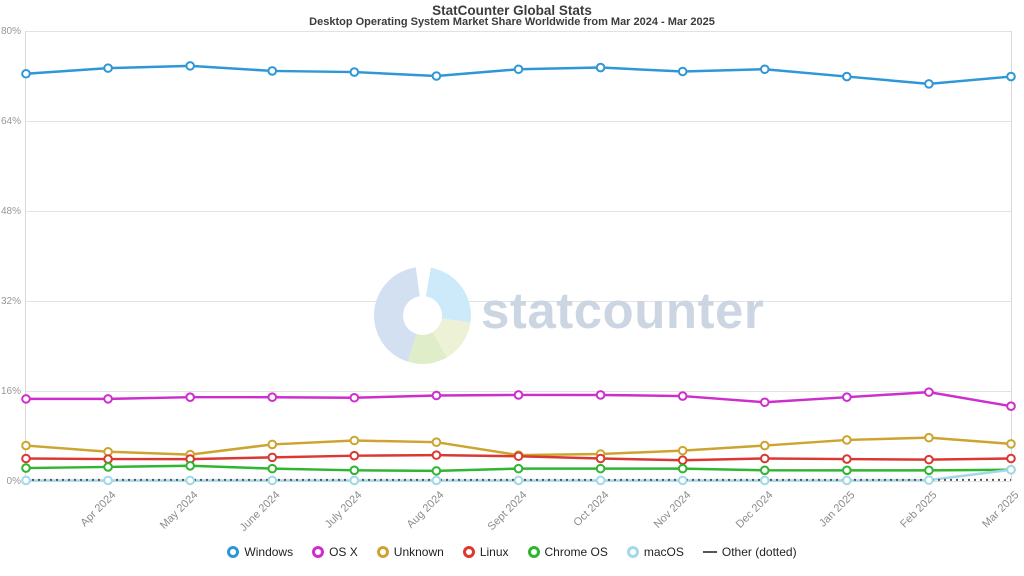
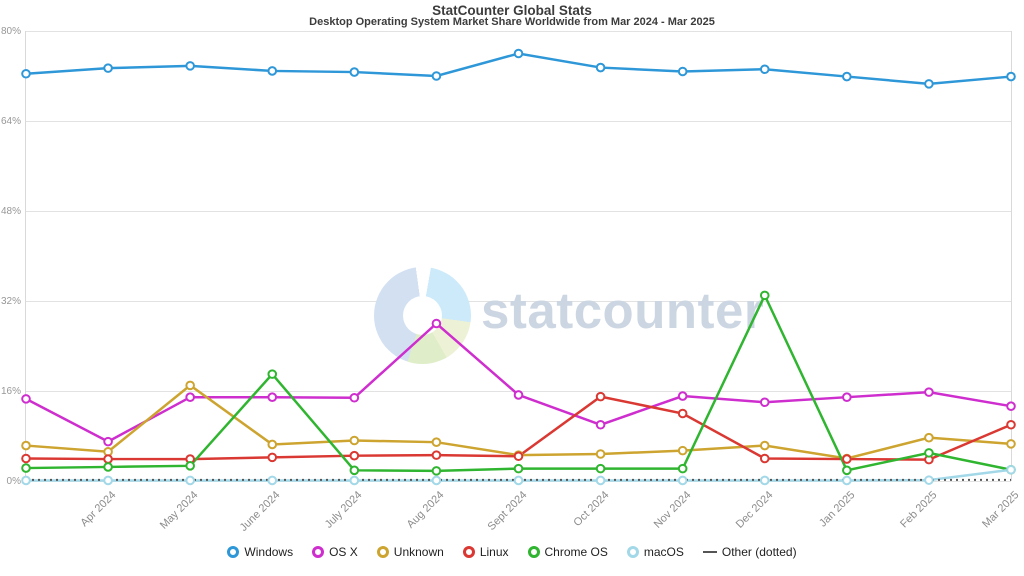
OS X/Apr 2024: 15% -> 7%
Unknown/May 2024: 5% -> 17%
Chrome OS/June 2024: 2% -> 19%
OS X/Aug 2024: 15% -> 28%
Windows/Sept 2024: 73% -> 76%
OS X/Oct 2024: 15% -> 10%
Linux/Oct 2024: 4% -> 15%
Linux/Nov 2024: 4% -> 12%
Chrome OS/Dec 2024: 2% -> 33%
Unknown/Jan 2025: 7% -> 4%
Chrome OS/Feb 2025: 2% -> 5%
Linux/Mar 2025: 4% -> 10%
